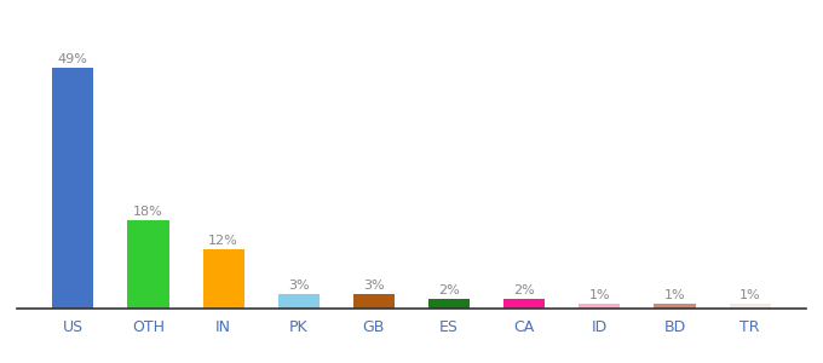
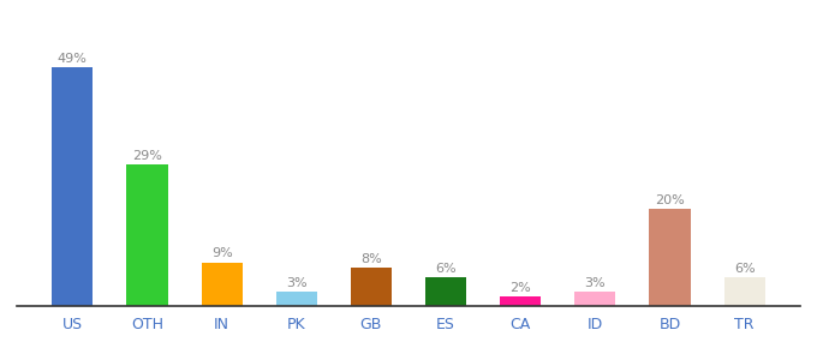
OTH: 18% -> 29%
IN: 12% -> 9%
GB: 3% -> 8%
ES: 2% -> 6%
ID: 1% -> 3%
BD: 1% -> 20%
TR: 1% -> 6%
